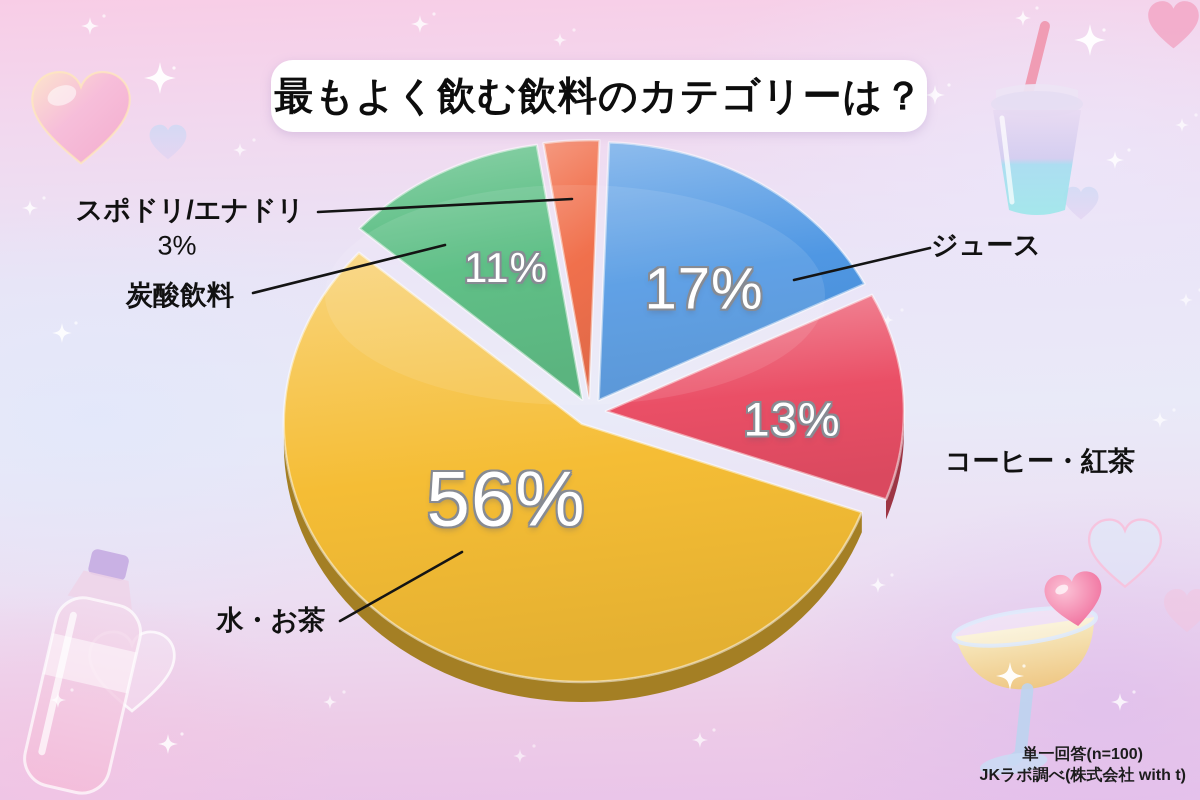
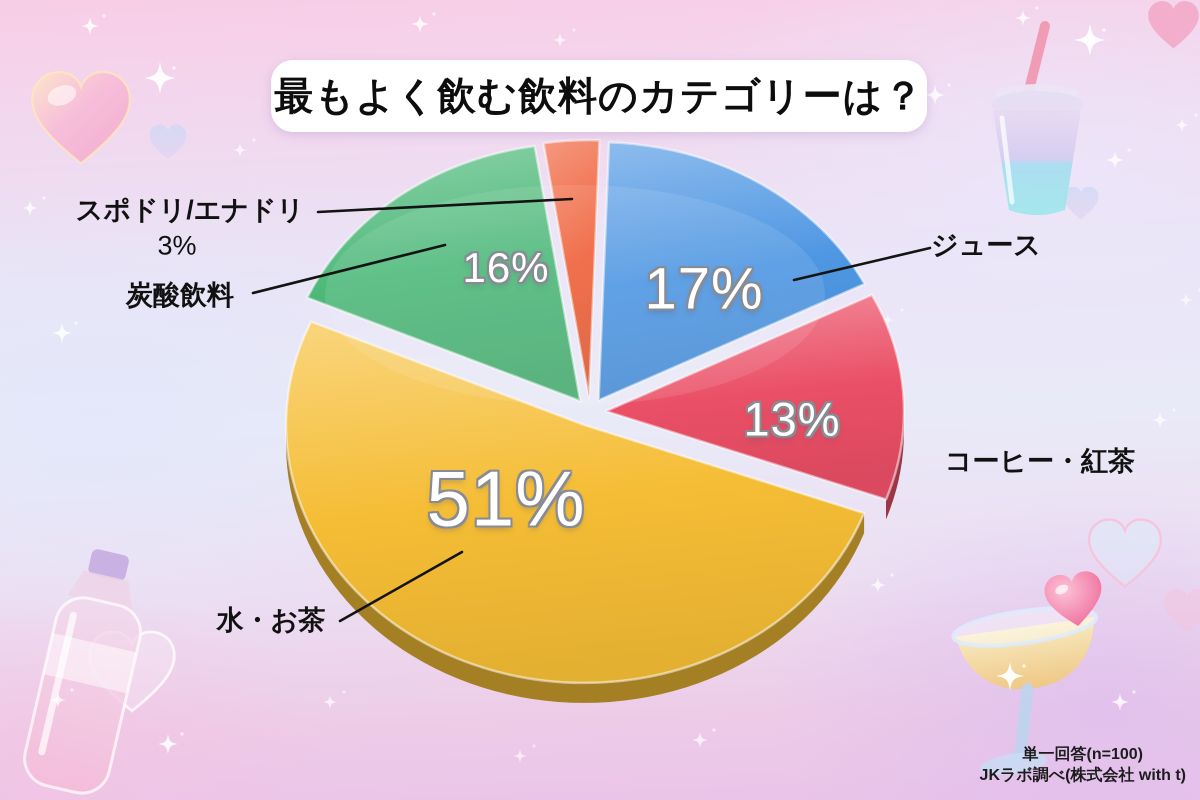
水・お茶: 56% -> 51%
炭酸飲料: 11% -> 16%
